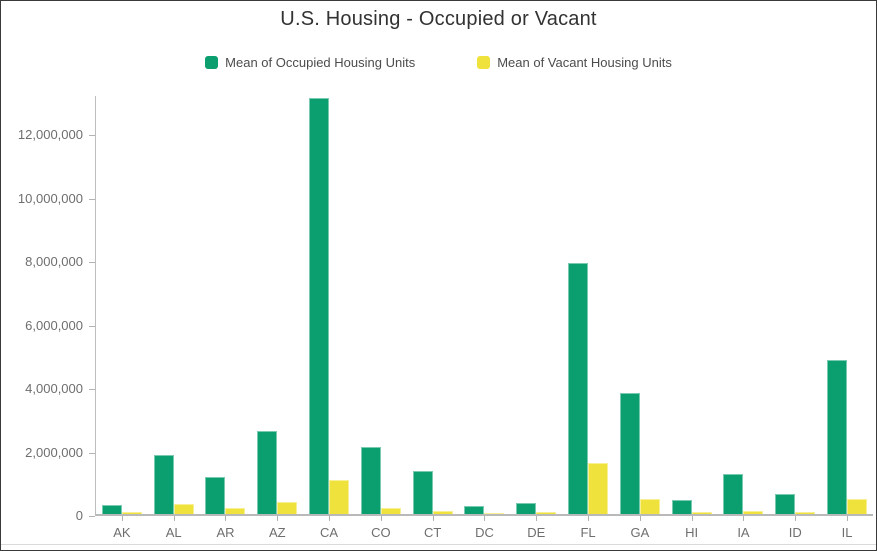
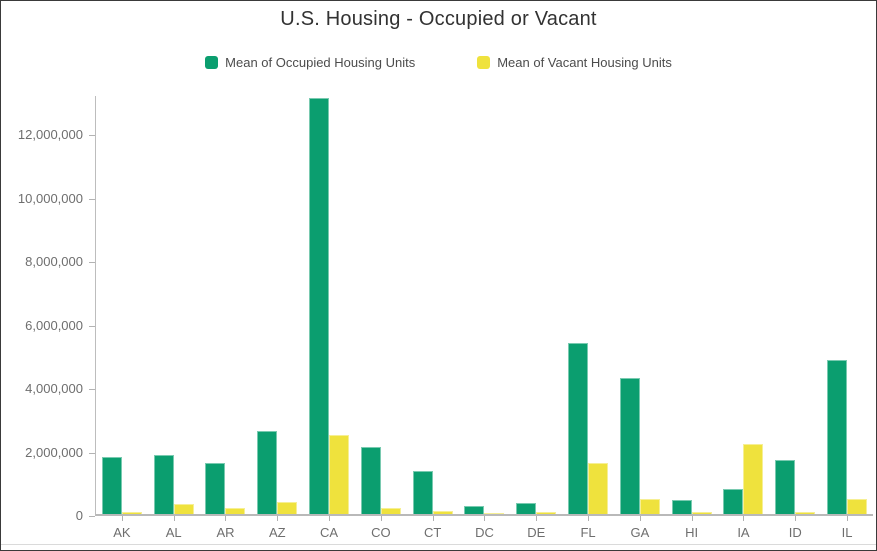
Mean of Occupied Housing Units/AK: 300000 -> 1800000
Mean of Occupied Housing Units/AR: 1200000 -> 1600000
Mean of Vacant Housing Units/CA: 1100000 -> 2500000
Mean of Occupied Housing Units/FL: 7900000 -> 5400000
Mean of Occupied Housing Units/GA: 3800000 -> 4300000
Mean of Occupied Housing Units/IA: 1200000 -> 800000
Mean of Vacant Housing Units/IA: 100000 -> 2200000
Mean of Occupied Housing Units/ID: 600000 -> 1700000
